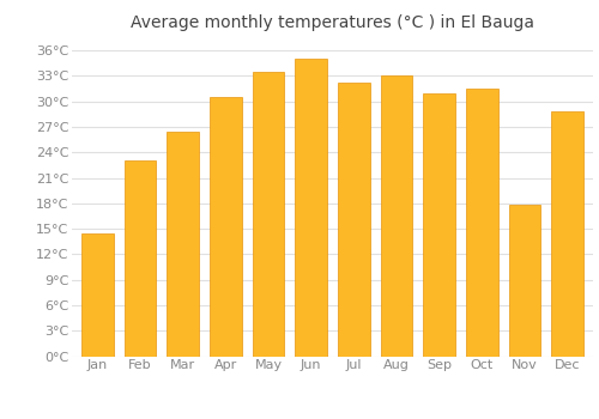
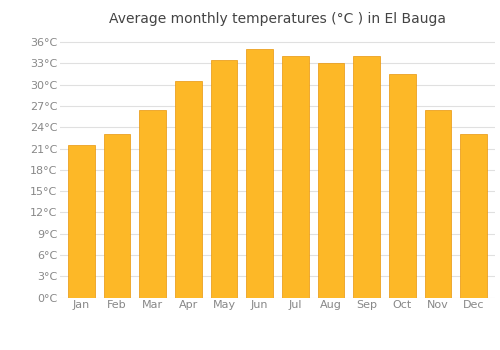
Jan: 14.4°C -> 21.5°C
Jul: 32.2°C -> 34.0°C
Sep: 31.0°C -> 34.0°C
Nov: 17.8°C -> 26.5°C
Dec: 28.8°C -> 23.0°C
